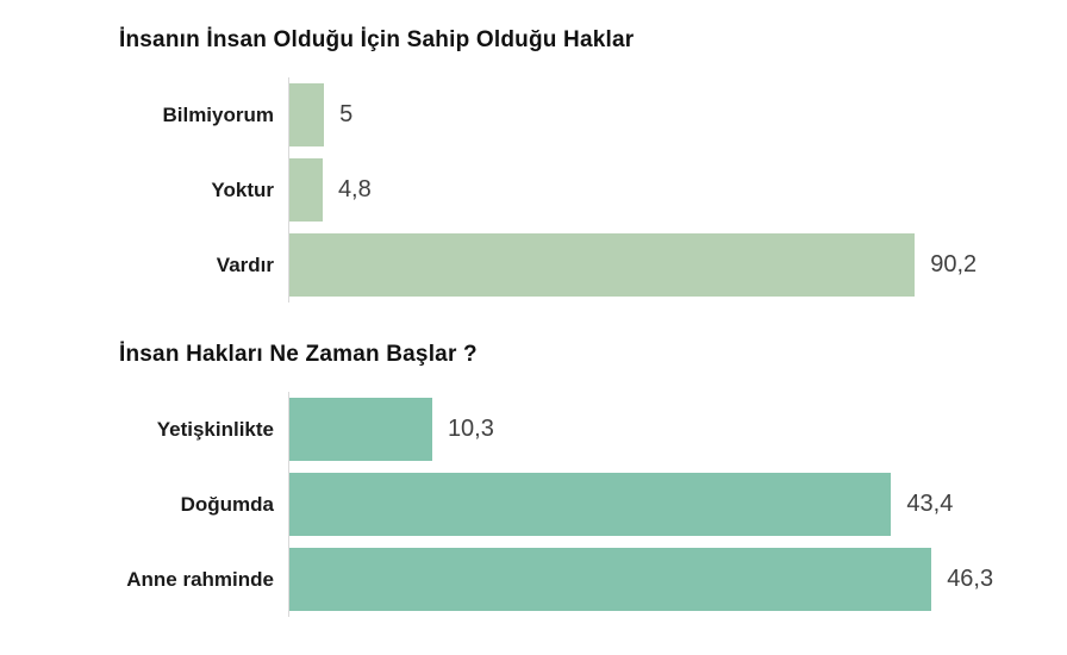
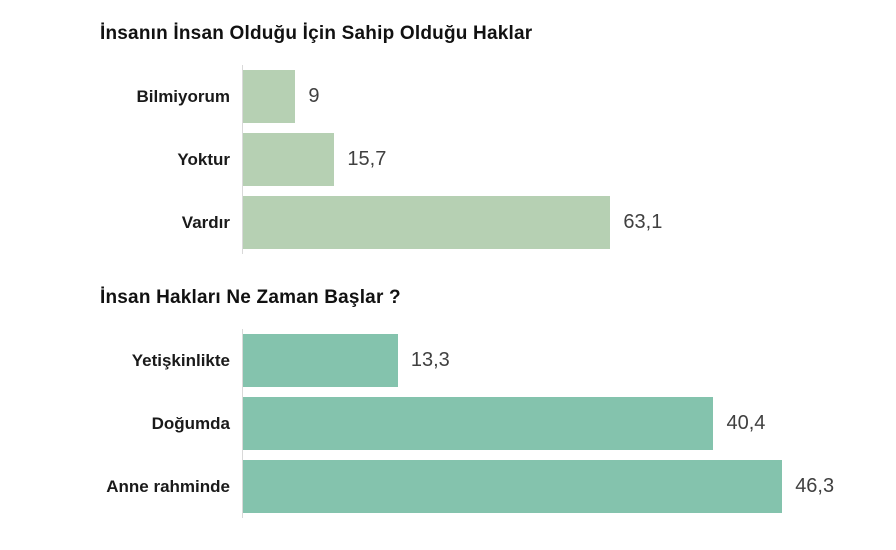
İnsanın İnsan Olduğu İçin Sahip Olduğu Haklar/Bilmiyorum: 5 -> 9
İnsanın İnsan Olduğu İçin Sahip Olduğu Haklar/Yoktur: 4,8 -> 15,7
İnsanın İnsan Olduğu İçin Sahip Olduğu Haklar/Vardır: 90,2 -> 63,1
İnsan Hakları Ne Zaman Başlar ?/Yetişkinlikte: 10,3 -> 13,3
İnsan Hakları Ne Zaman Başlar ?/Doğumda: 43,4 -> 40,4
